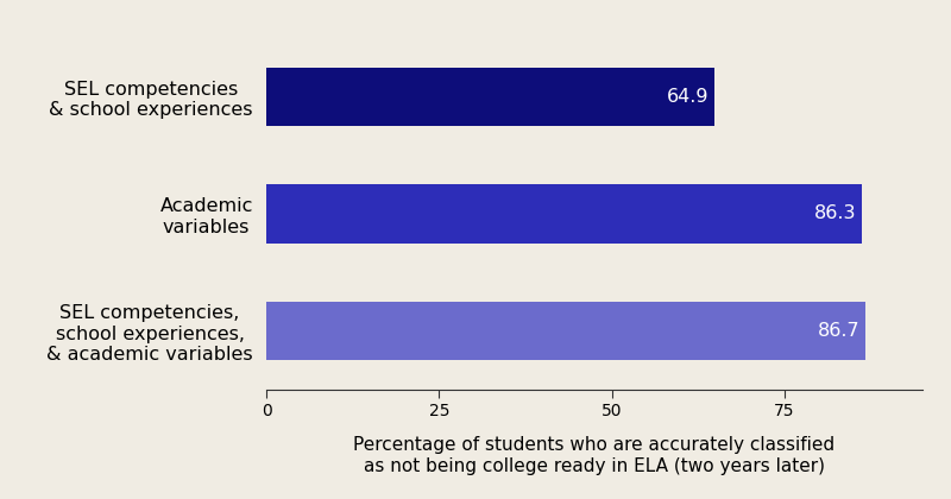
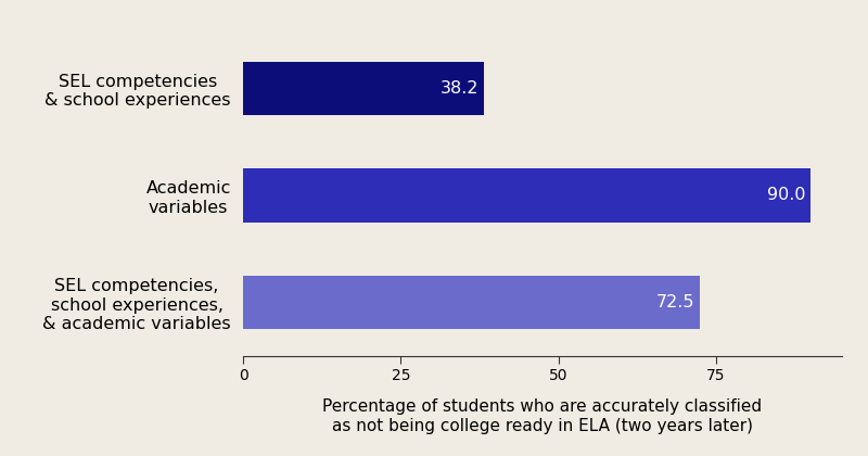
SEL competencies & school experiences: 64.9 -> 38.2
Academic variables: 86.3 -> 90.0
SEL competencies, school experiences, & academic variables: 86.7 -> 72.5
